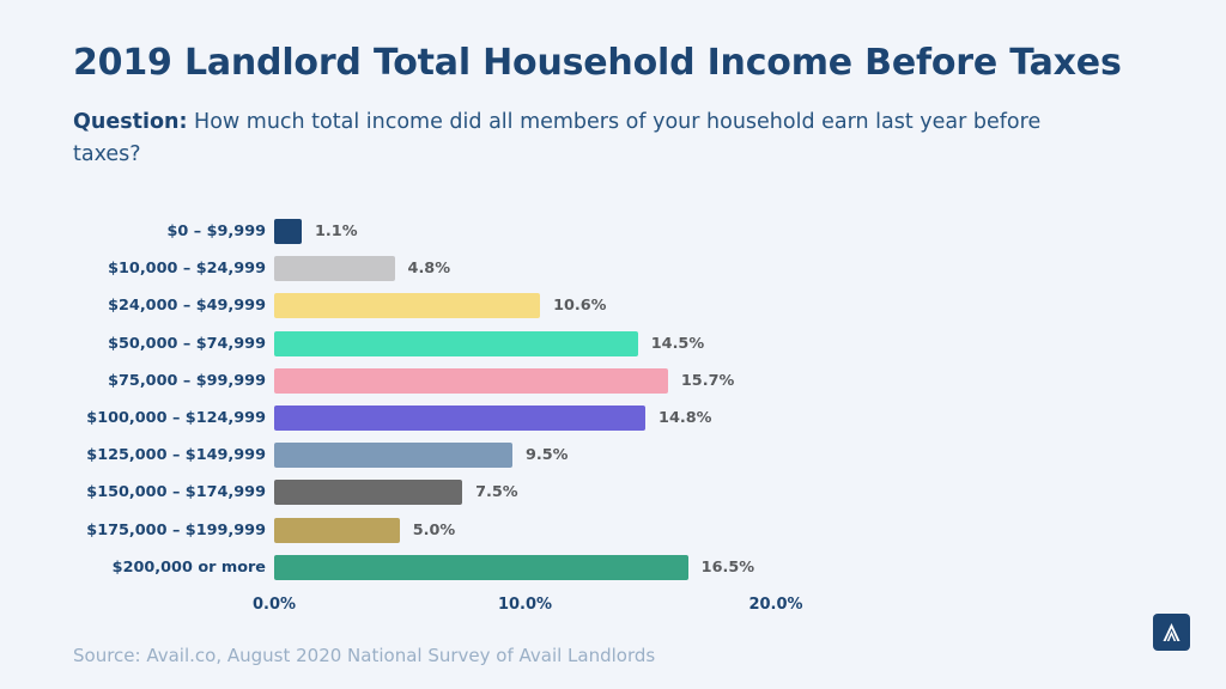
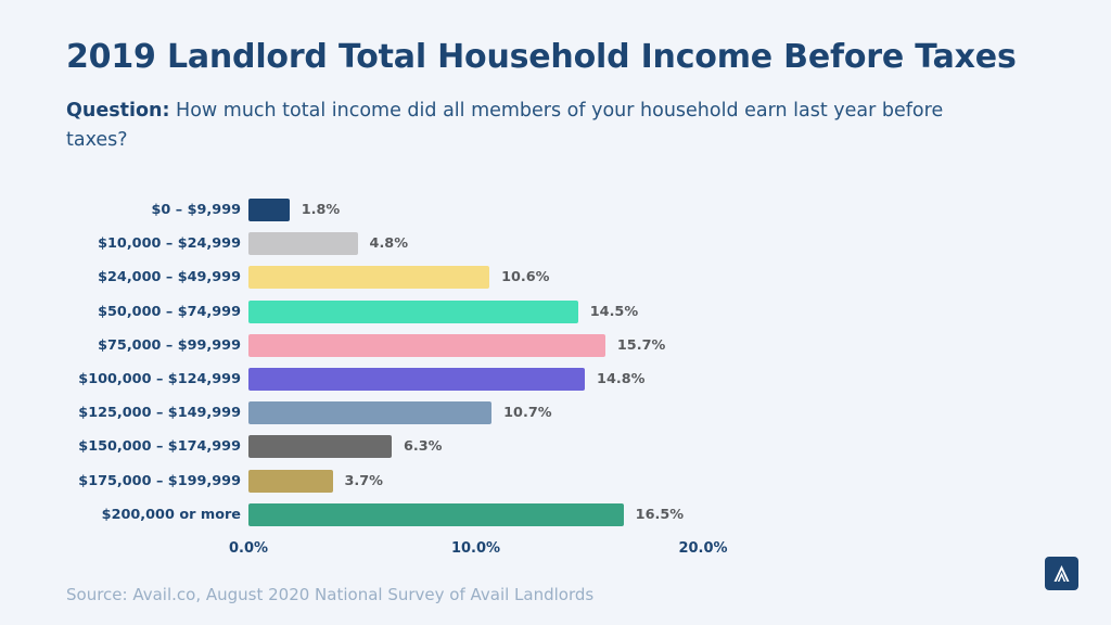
$0 – $9,999: 1.1% -> 1.8%
$125,000 – $149,999: 9.5% -> 10.7%
$150,000 – $174,999: 7.5% -> 6.3%
$175,000 – $199,999: 5.0% -> 3.7%
